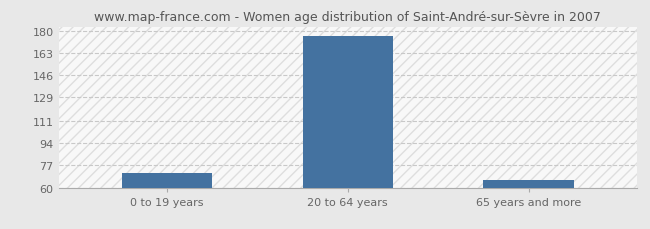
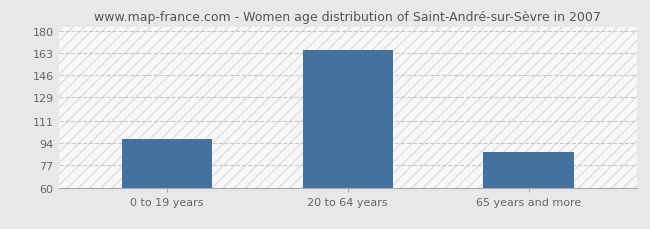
0 to 19 years: 71 -> 97
20 to 64 years: 176 -> 165
65 years and more: 66 -> 87
